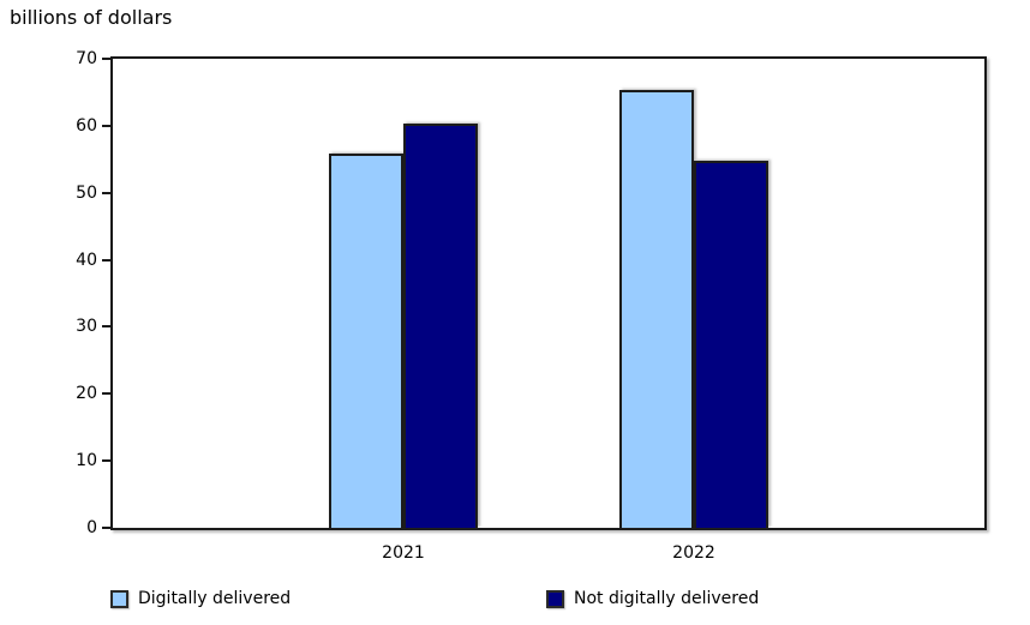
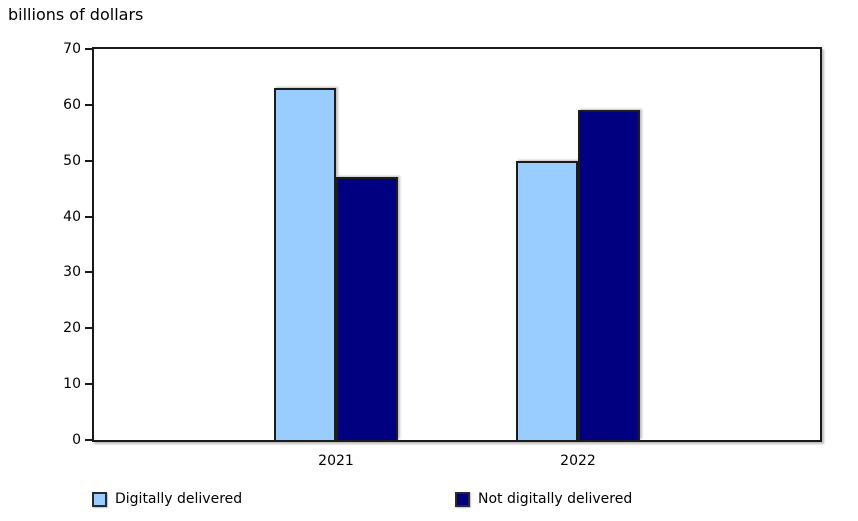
Digitally delivered/2021: 56 -> 63
Not digitally delivered/2021: 60 -> 47
Digitally delivered/2022: 65 -> 50
Not digitally delivered/2022: 55 -> 59
